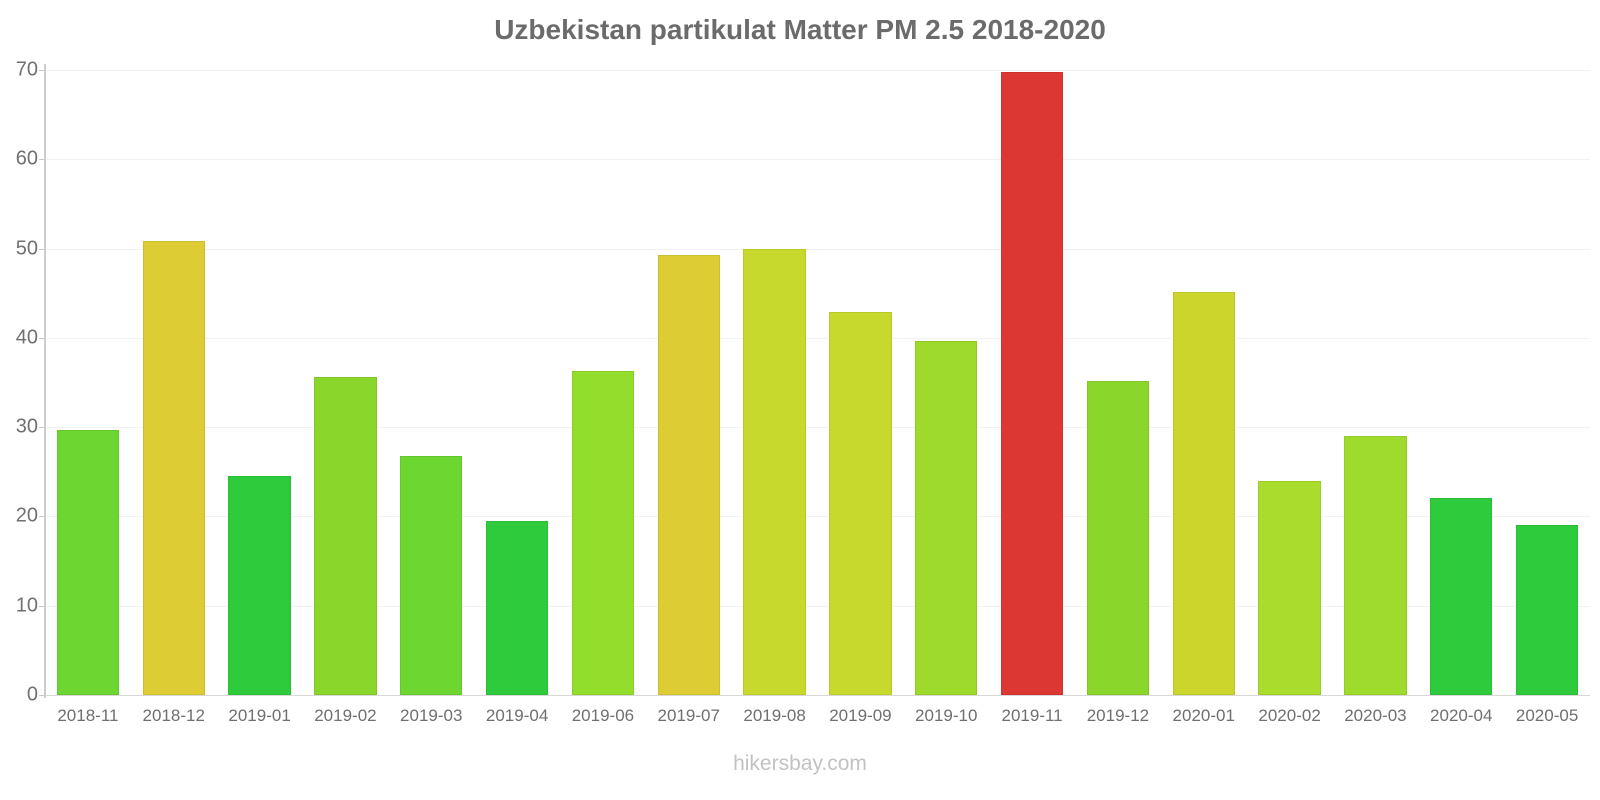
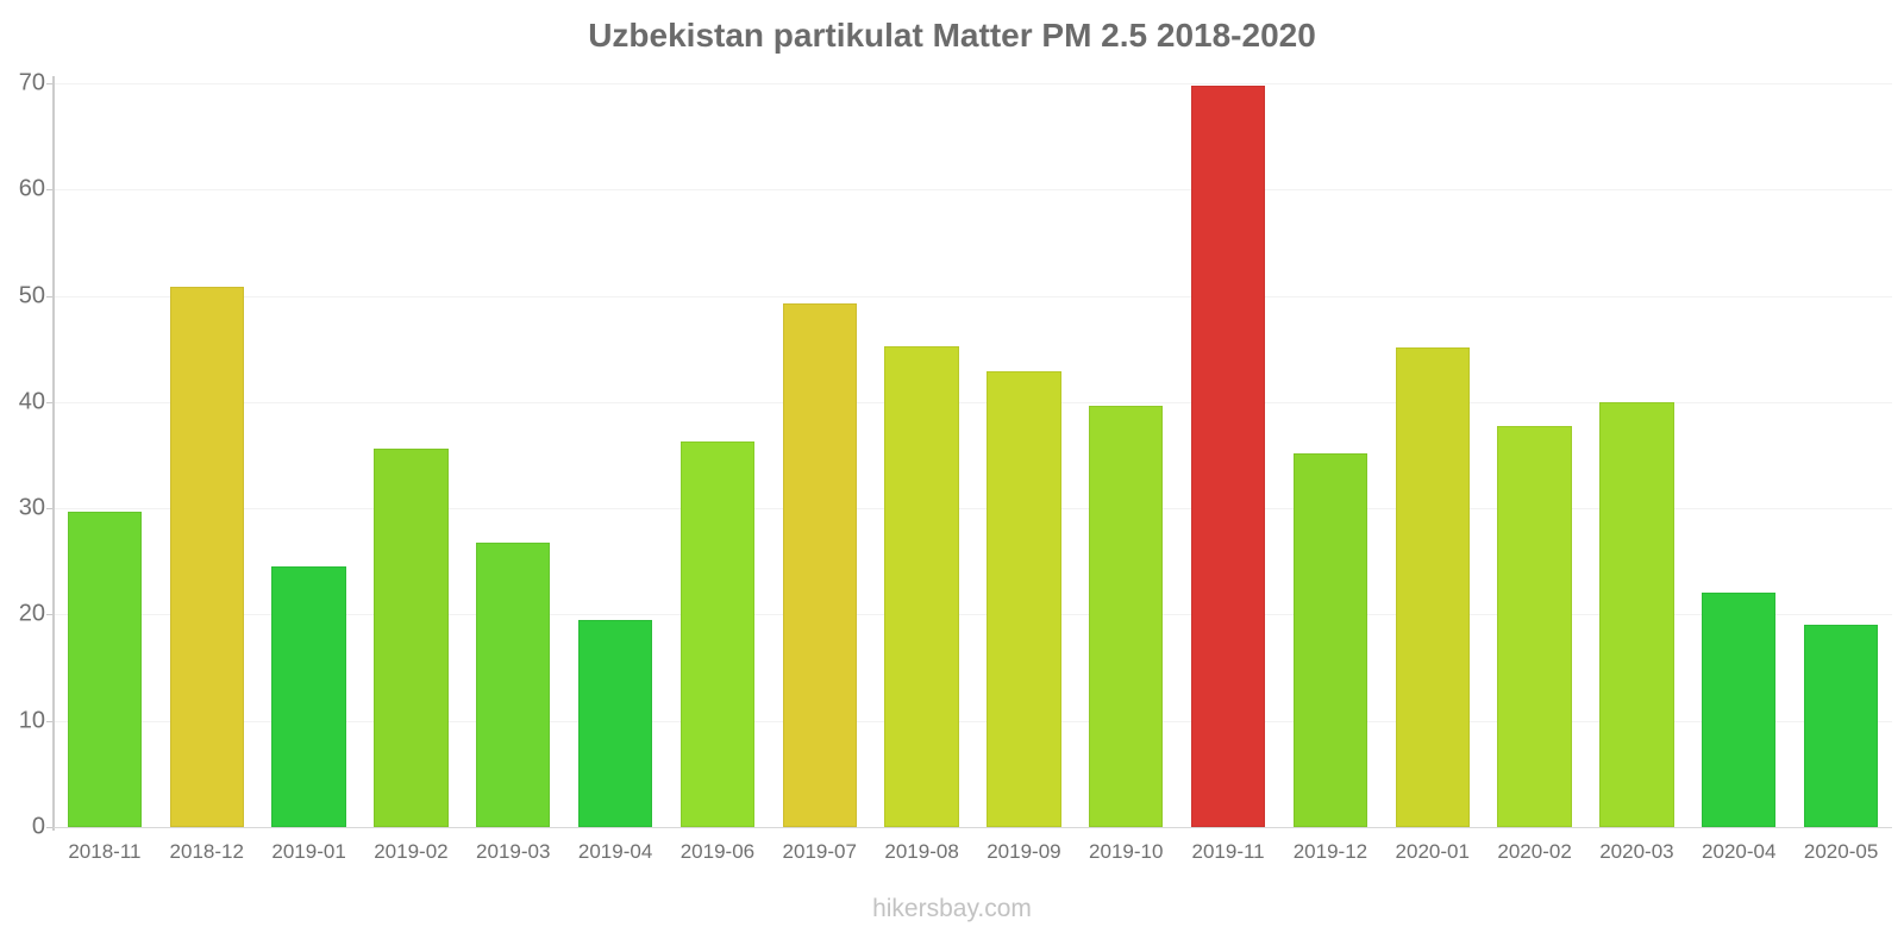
2019-08: 50 -> 45
2020-02: 24 -> 38
2020-03: 29 -> 40
